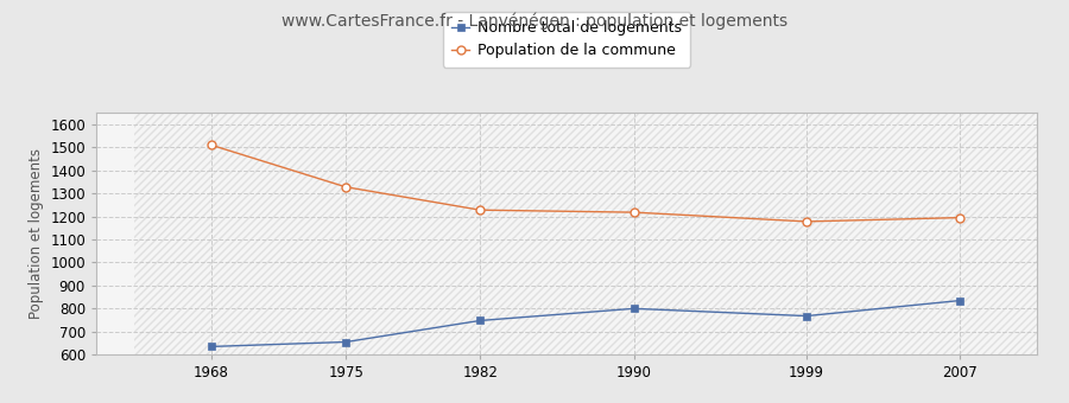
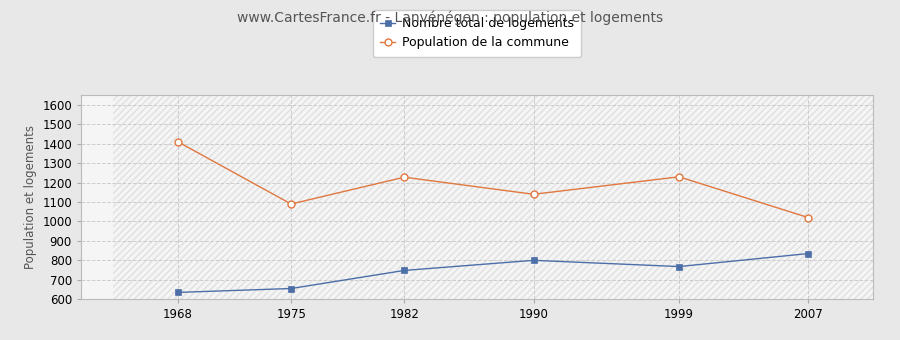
Population de la commune/1968: 1510 -> 1410
Population de la commune/1975: 1330 -> 1090
Population de la commune/1990: 1220 -> 1140
Population de la commune/1999: 1180 -> 1230
Population de la commune/2007: 1200 -> 1020
